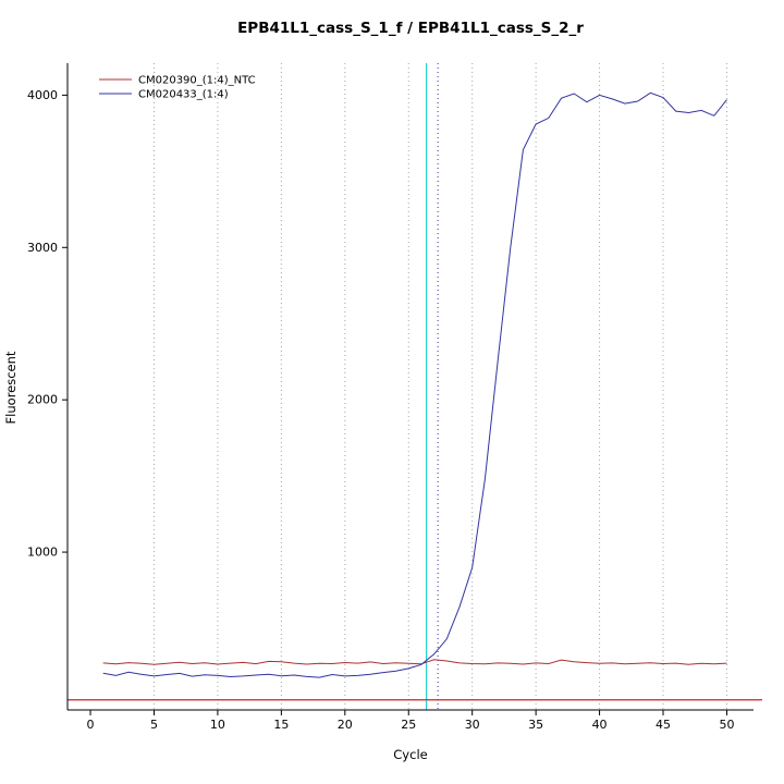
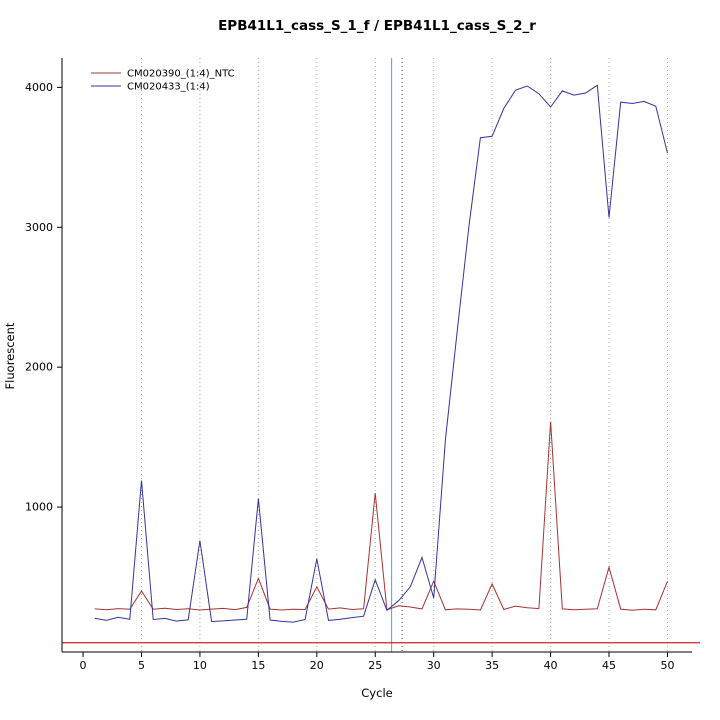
CM020390_(1:4)_NTC/5: 260 -> 400
CM020433_(1:4)/5: 190 -> 1190
CM020433_(1:4)/10: 190 -> 760
CM020390_(1:4)_NTC/15: 280 -> 490
CM020433_(1:4)/15: 190 -> 1060
CM020390_(1:4)_NTC/20: 280 -> 430
CM020433_(1:4)/20: 190 -> 630
CM020390_(1:4)_NTC/25: 270 -> 1100
CM020433_(1:4)/25: 240 -> 480
CM020390_(1:4)_NTC/30: 270 -> 470
CM020433_(1:4)/30: 900 -> 350
CM020390_(1:4)_NTC/35: 270 -> 450
CM020433_(1:4)/35: 3810 -> 3650
CM020390_(1:4)_NTC/40: 270 -> 1610
CM020433_(1:4)/40: 4000 -> 3860
CM020390_(1:4)_NTC/45: 270 -> 570
CM020433_(1:4)/45: 3980 -> 3070
CM020390_(1:4)_NTC/50: 270 -> 470
CM020433_(1:4)/50: 3970 -> 3530
